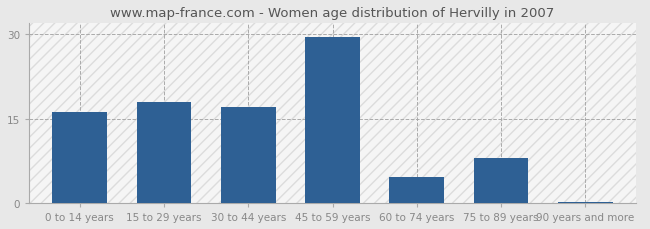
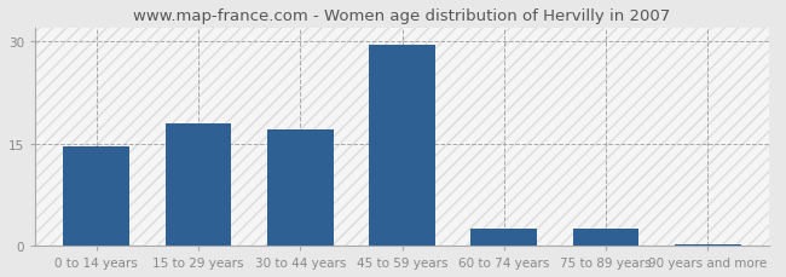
0 to 14 years: 16.2 -> 14.5
60 to 74 years: 4.6 -> 2.5
75 to 89 years: 8.0 -> 2.5
